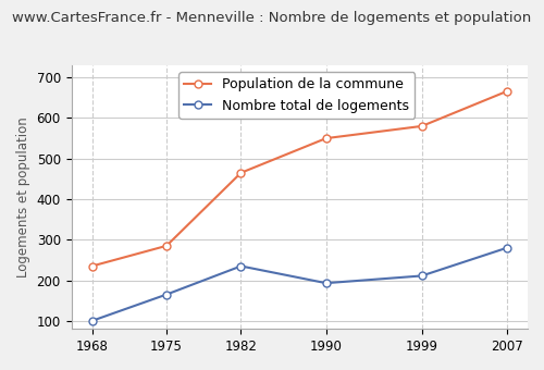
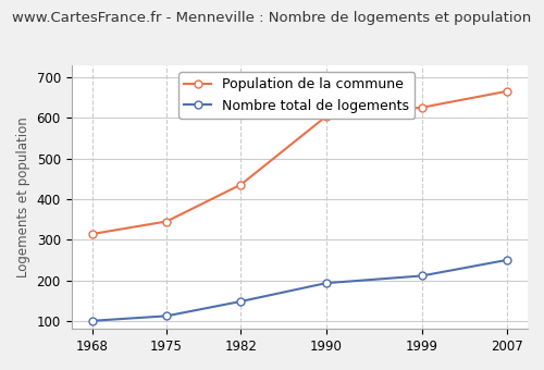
Population de la commune/1968: 235 -> 314
Nombre total de logements/1975: 165 -> 112
Population de la commune/1975: 285 -> 345
Nombre total de logements/1982: 235 -> 148
Population de la commune/1982: 465 -> 436
Population de la commune/1990: 550 -> 604
Population de la commune/1999: 580 -> 626
Nombre total de logements/2007: 280 -> 250
